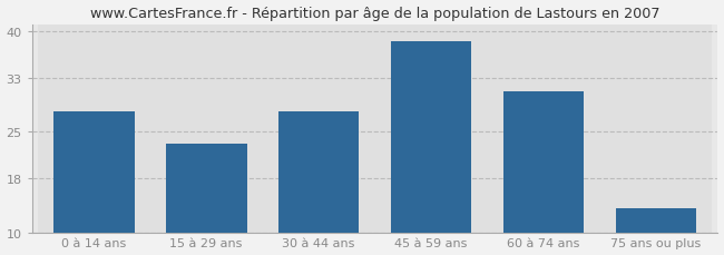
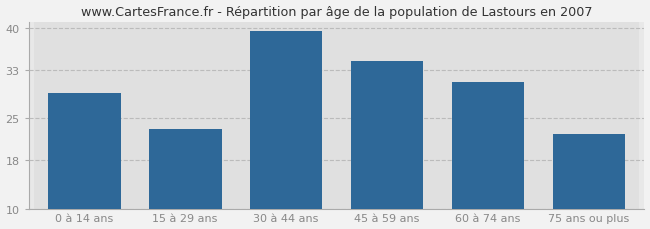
0 à 14 ans: 28.0 -> 29.2
30 à 44 ans: 28.0 -> 39.4
45 à 59 ans: 38.5 -> 34.4
75 ans ou plus: 13.5 -> 22.4
